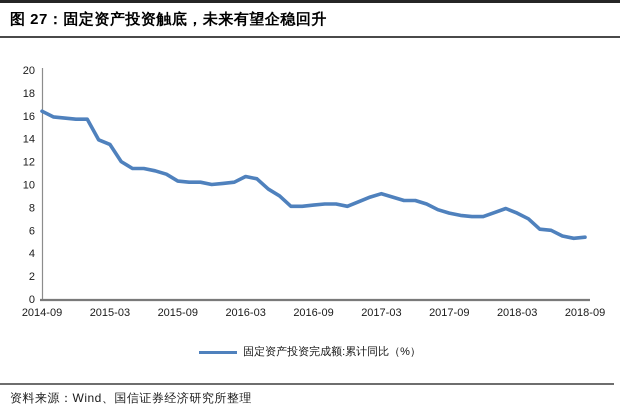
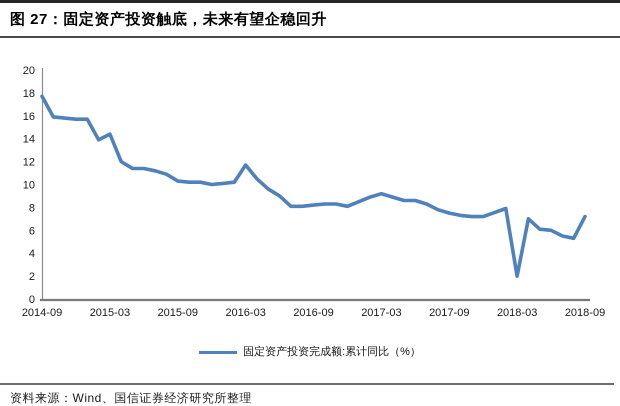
2014-09: 16.4 -> 17.7
2015-03: 13.5 -> 14.4
2016-03: 10.7 -> 11.7
2018-03: 7.5 -> 2.0
2018-09: 5.4 -> 7.2
